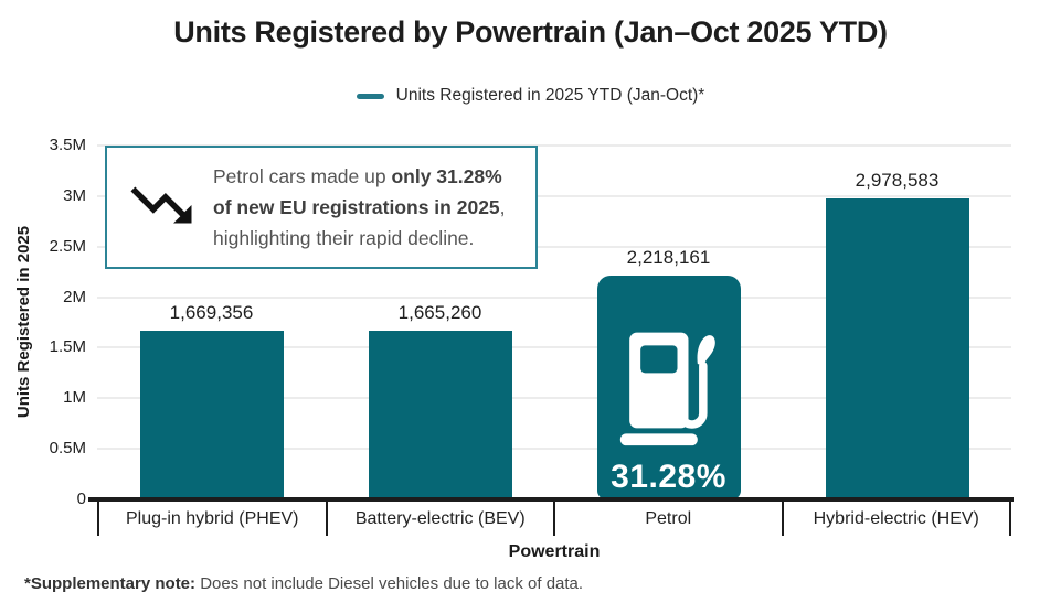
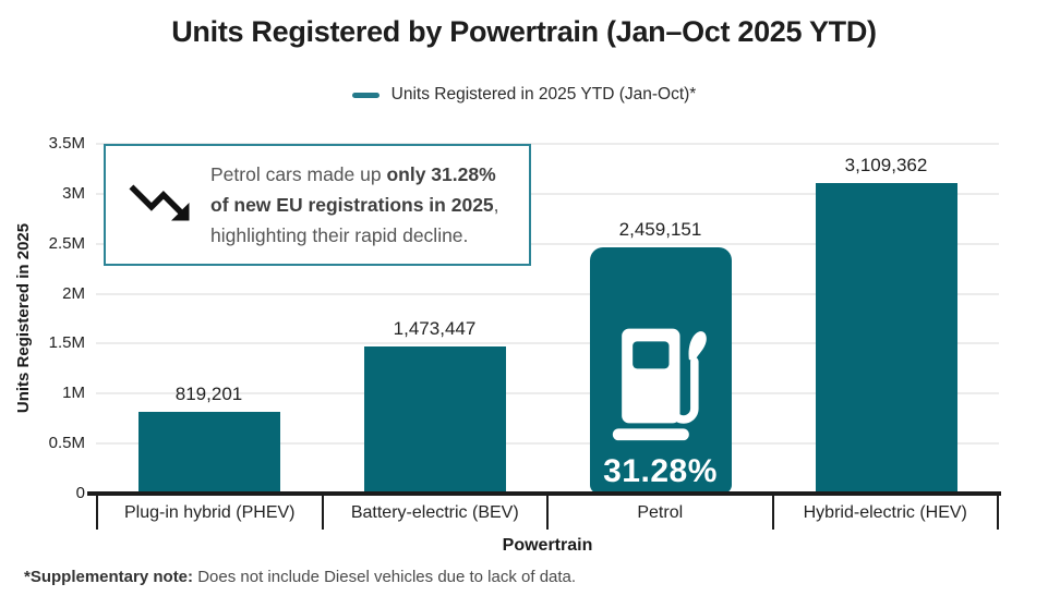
Plug-in hybrid (PHEV): 1,669,356 -> 819,201
Battery-electric (BEV): 1,665,260 -> 1,473,447
Petrol: 2,218,161 -> 2,459,151
Hybrid-electric (HEV): 2,978,583 -> 3,109,362
